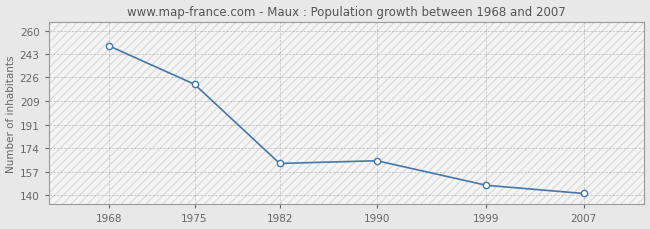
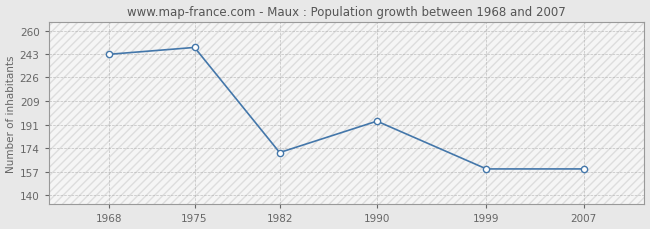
1968: 249 -> 243
1975: 221 -> 248
1982: 163 -> 171
1990: 165 -> 194
1999: 147 -> 159
2007: 141 -> 159
